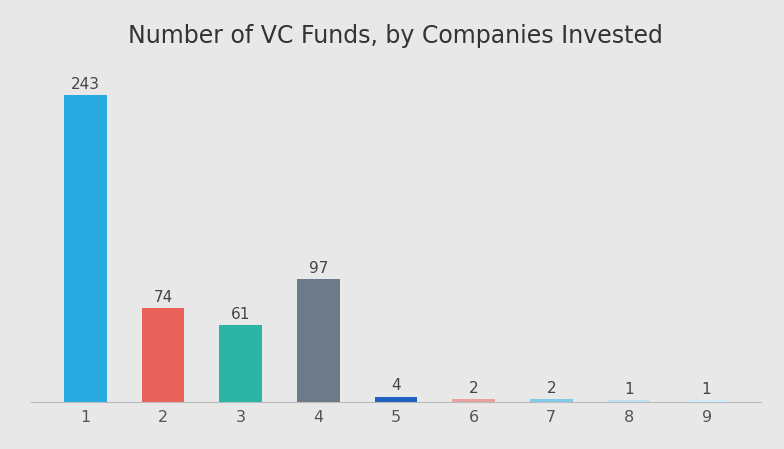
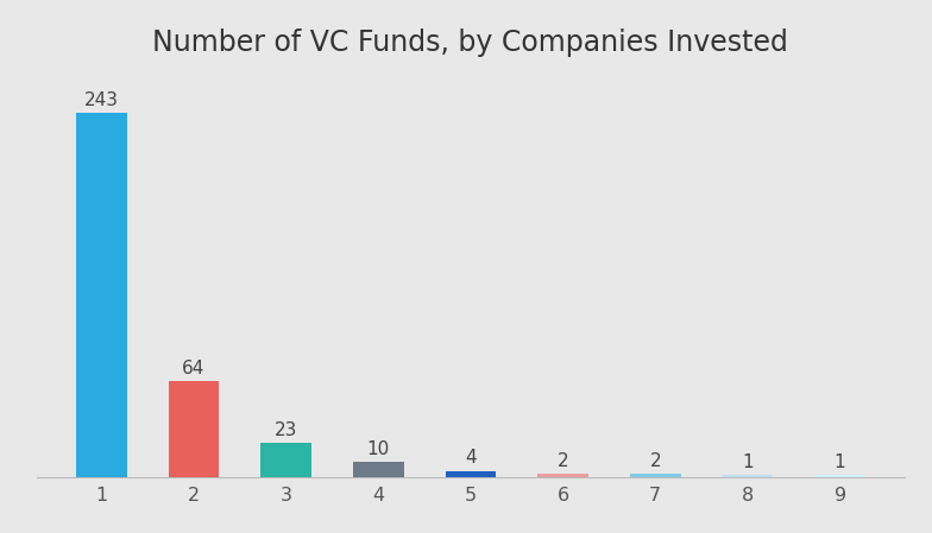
2: 74 -> 64
3: 61 -> 23
4: 97 -> 10
